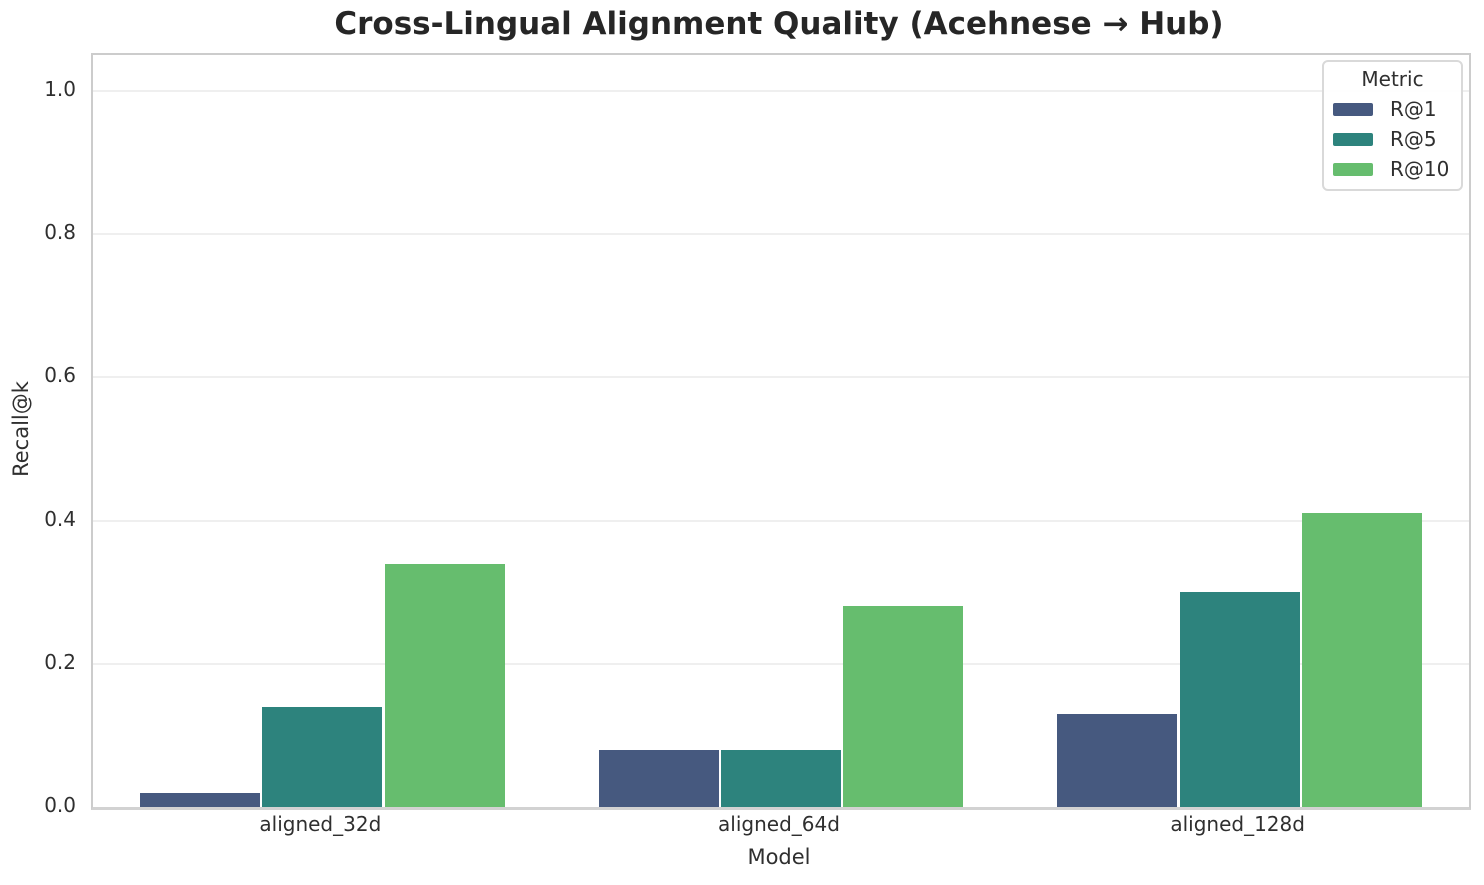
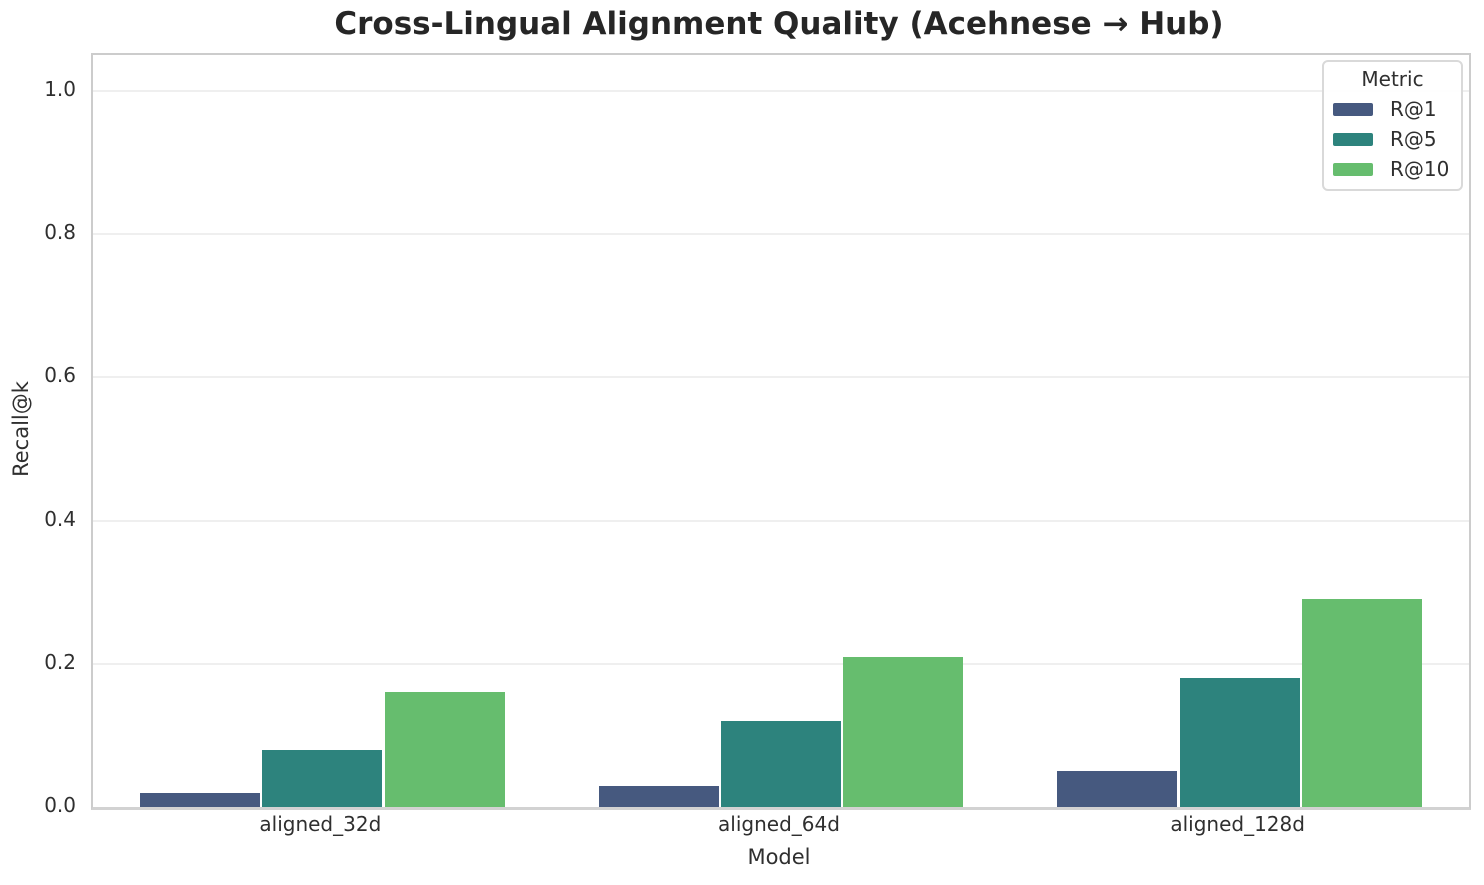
R@5/aligned_32d: 0.14 -> 0.08
R@10/aligned_32d: 0.34 -> 0.16
R@1/aligned_64d: 0.08 -> 0.03
R@5/aligned_64d: 0.08 -> 0.12
R@10/aligned_64d: 0.28 -> 0.21
R@1/aligned_128d: 0.13 -> 0.05
R@5/aligned_128d: 0.30 -> 0.18
R@10/aligned_128d: 0.41 -> 0.29
